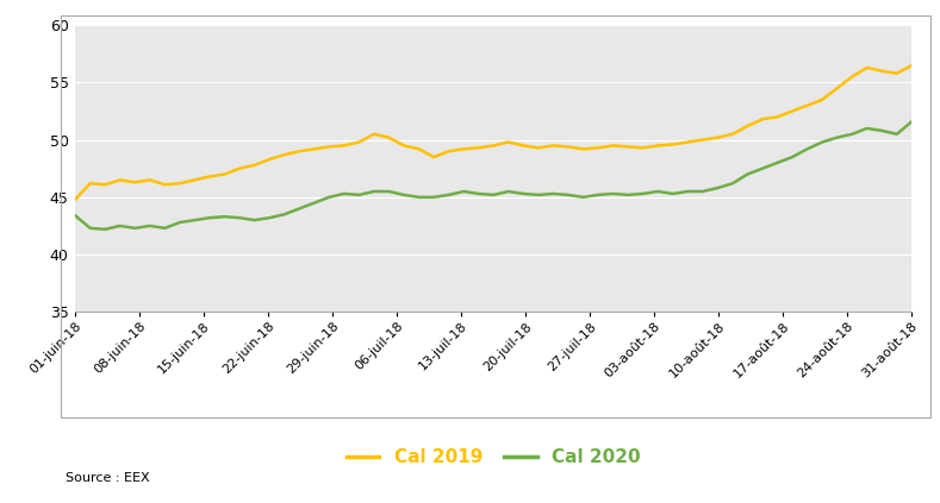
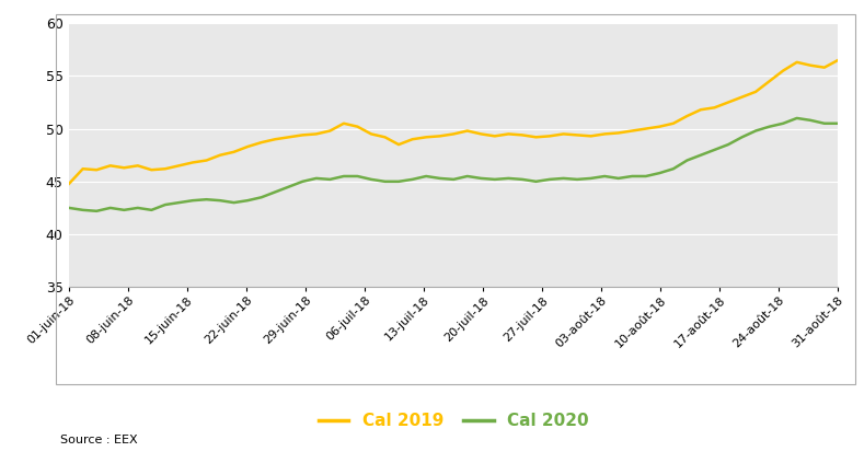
Cal 2020/01-juin-18: 43.4 -> 42.5
Cal 2020/31-août-18: 51.6 -> 50.5
